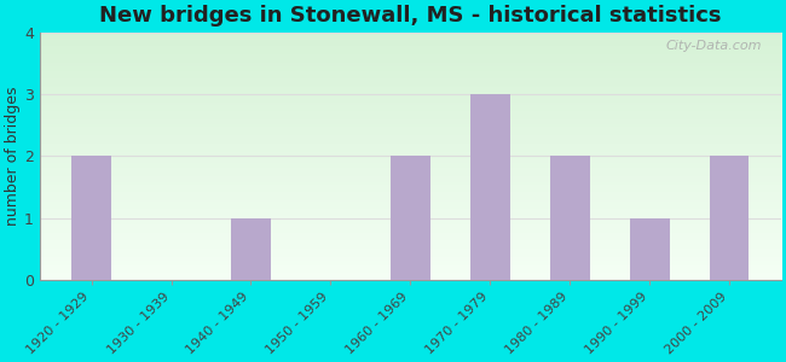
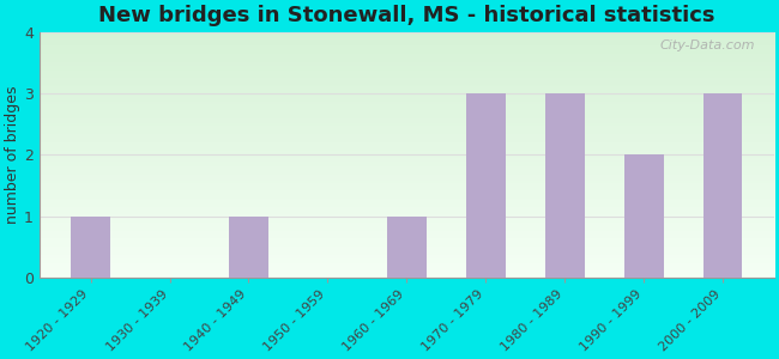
1920 - 1929: 2 -> 1
1960 - 1969: 2 -> 1
1980 - 1989: 2 -> 3
1990 - 1999: 1 -> 2
2000 - 2009: 2 -> 3
